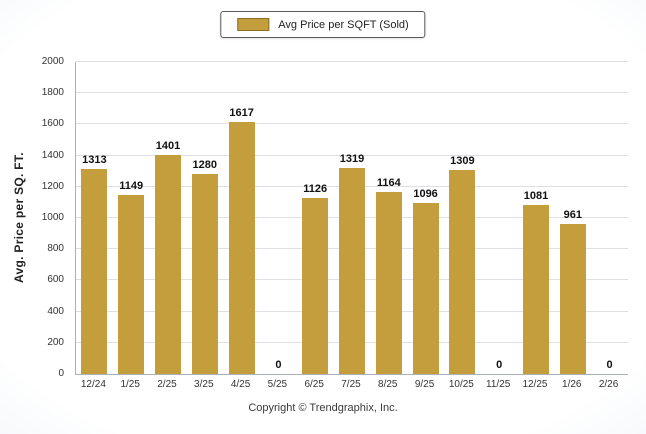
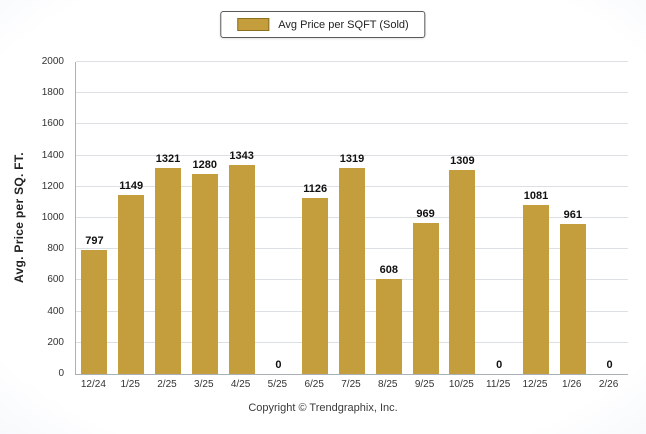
12/24: 1313 -> 797
2/25: 1401 -> 1321
4/25: 1617 -> 1343
8/25: 1164 -> 608
9/25: 1096 -> 969
